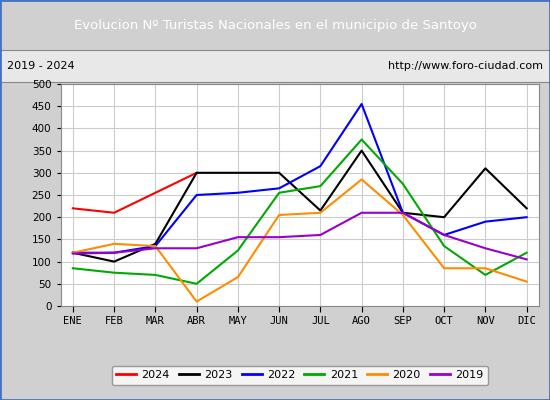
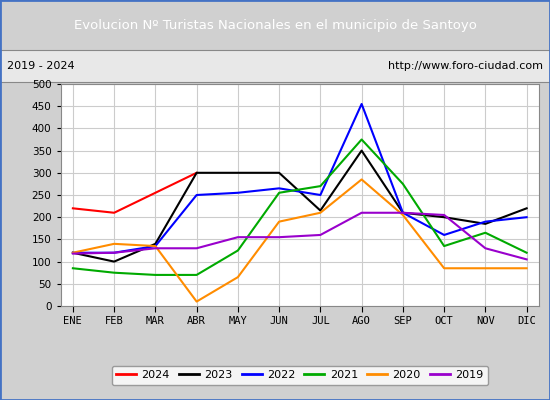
2021/ABR: 50 -> 70
2020/JUN: 205 -> 190
2022/JUL: 315 -> 250
2019/OCT: 160 -> 205
2023/NOV: 310 -> 185
2021/NOV: 70 -> 165
2020/DIC: 55 -> 85
